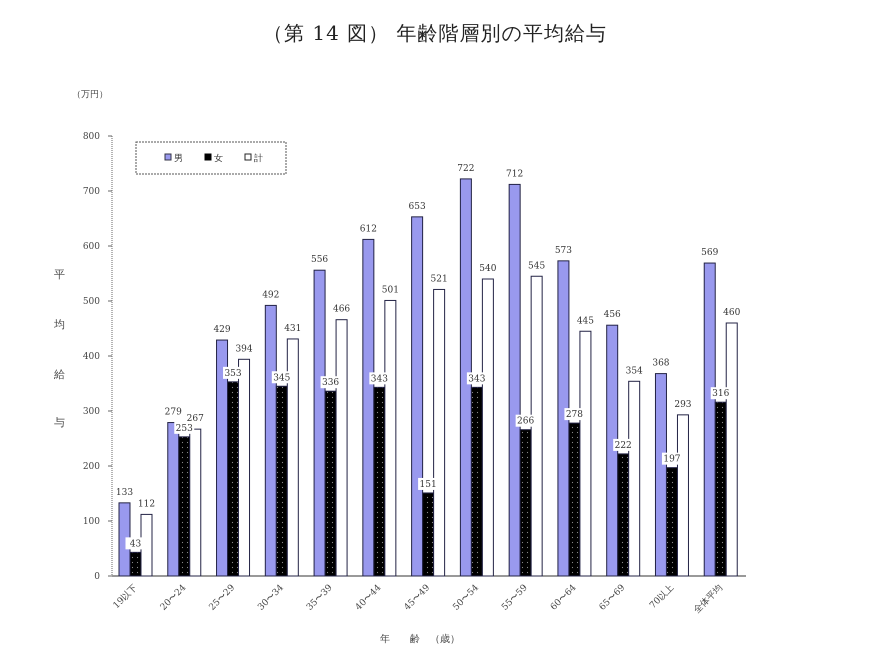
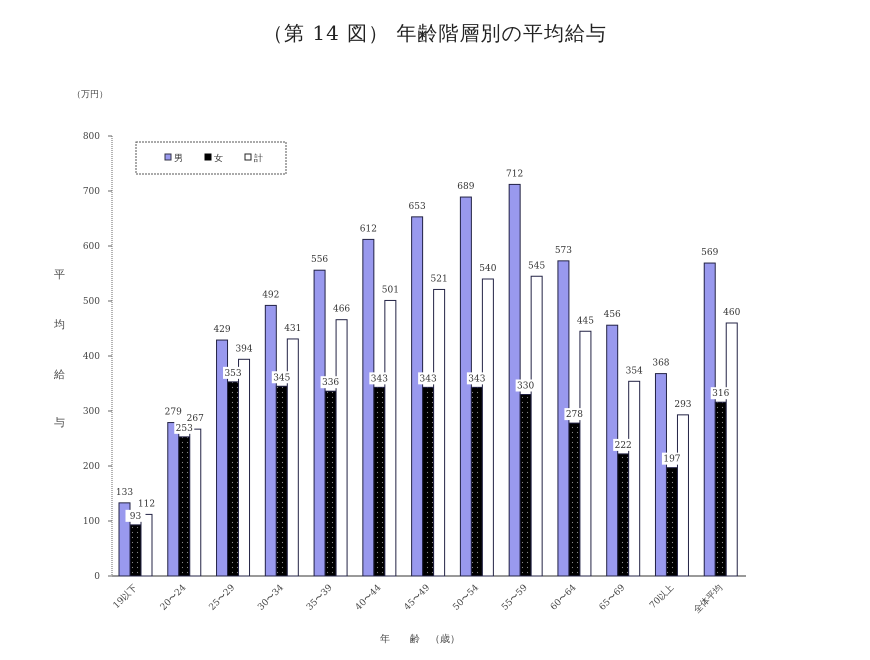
女/19以下: 43 -> 93
女/45〜49: 151 -> 343
男/50〜54: 722 -> 689
女/55〜59: 266 -> 330
